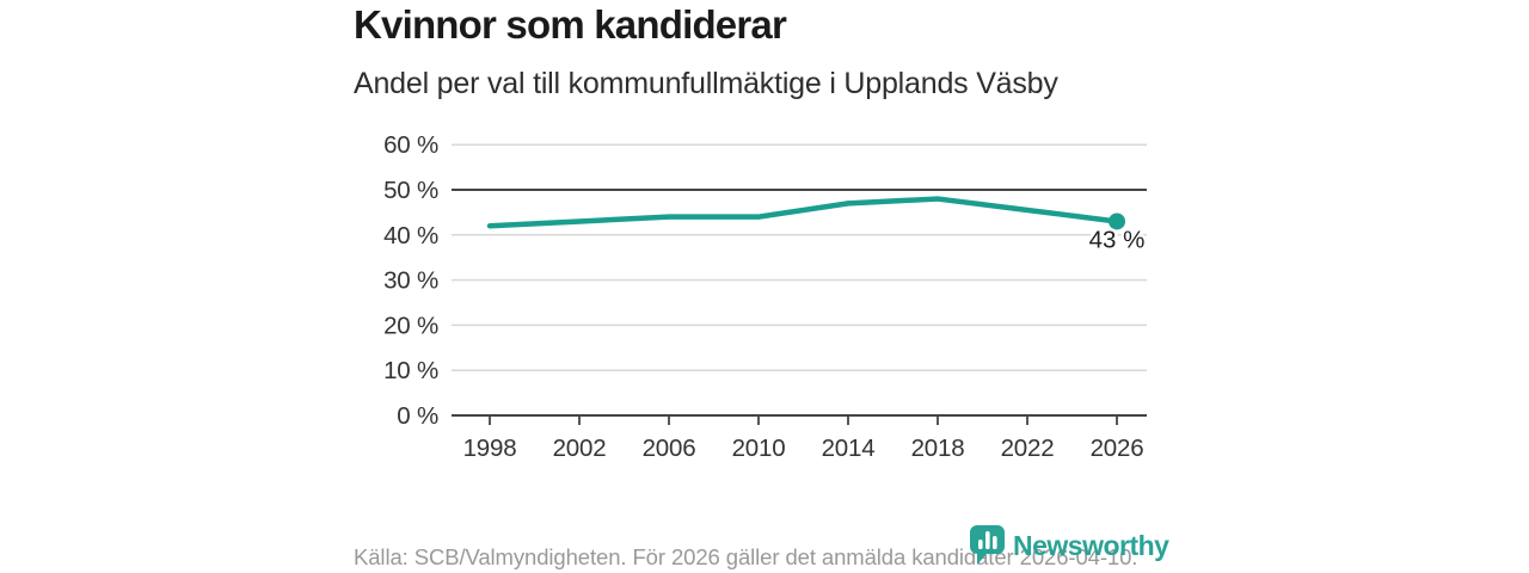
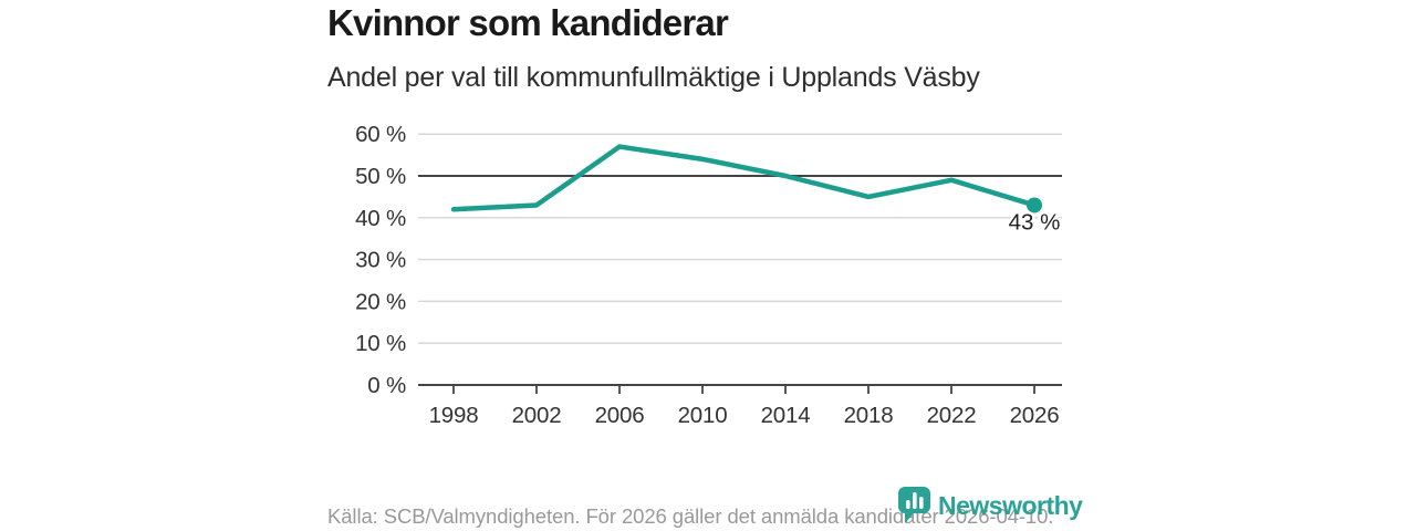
2006: 44% -> 57%
2010: 44% -> 54%
2014: 47% -> 50%
2018: 48% -> 45%
2022: 46% -> 49%
